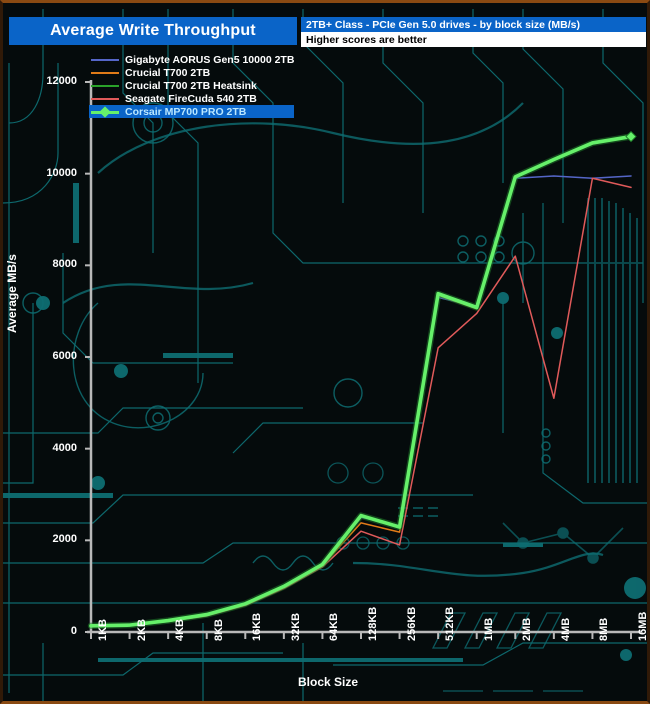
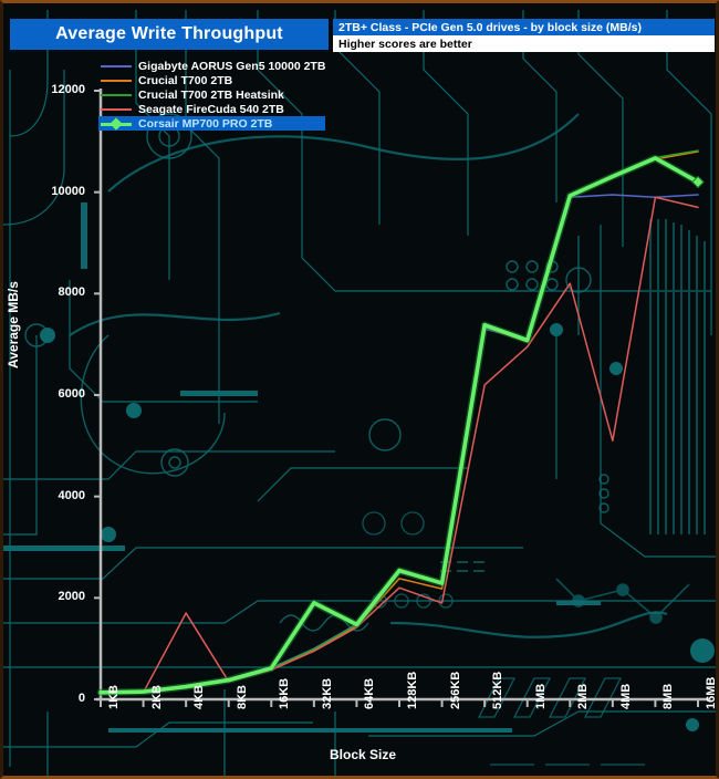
Seagate FireCuda 540 2TB/4KB: 200 -> 1700
Corsair MP700 PRO 2TB/32KB: 1000 -> 1900
Corsair MP700 PRO 2TB/16MB: 10800 -> 10200
